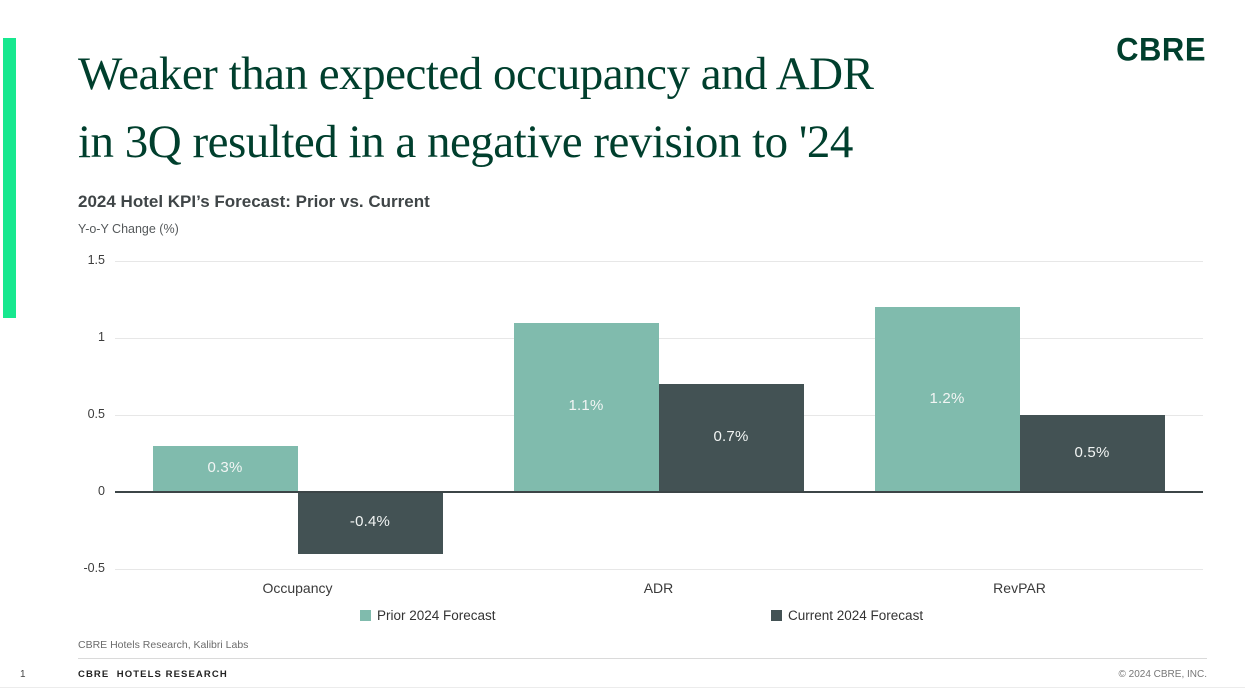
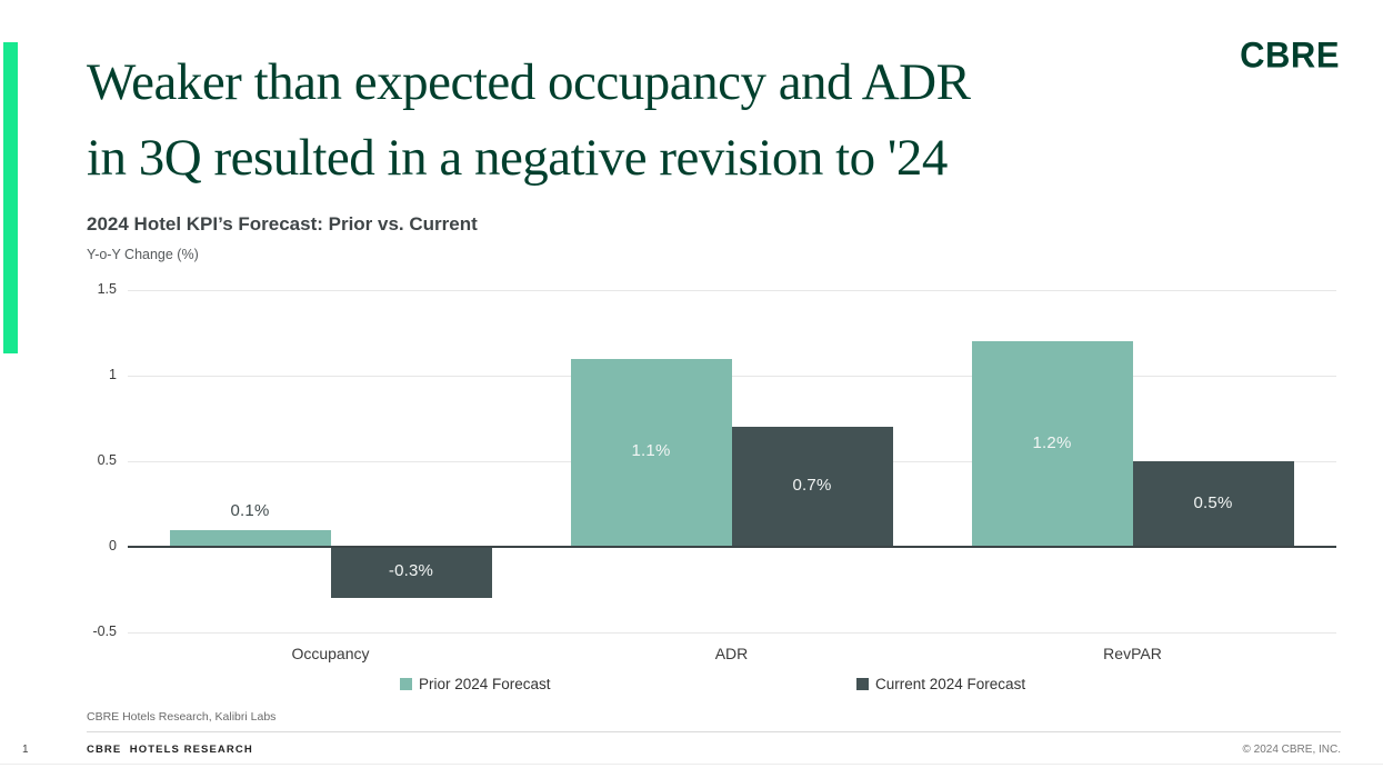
Prior 2024 Forecast/Occupancy: 0.3% -> 0.1%
Current 2024 Forecast/Occupancy: -0.4% -> -0.3%
